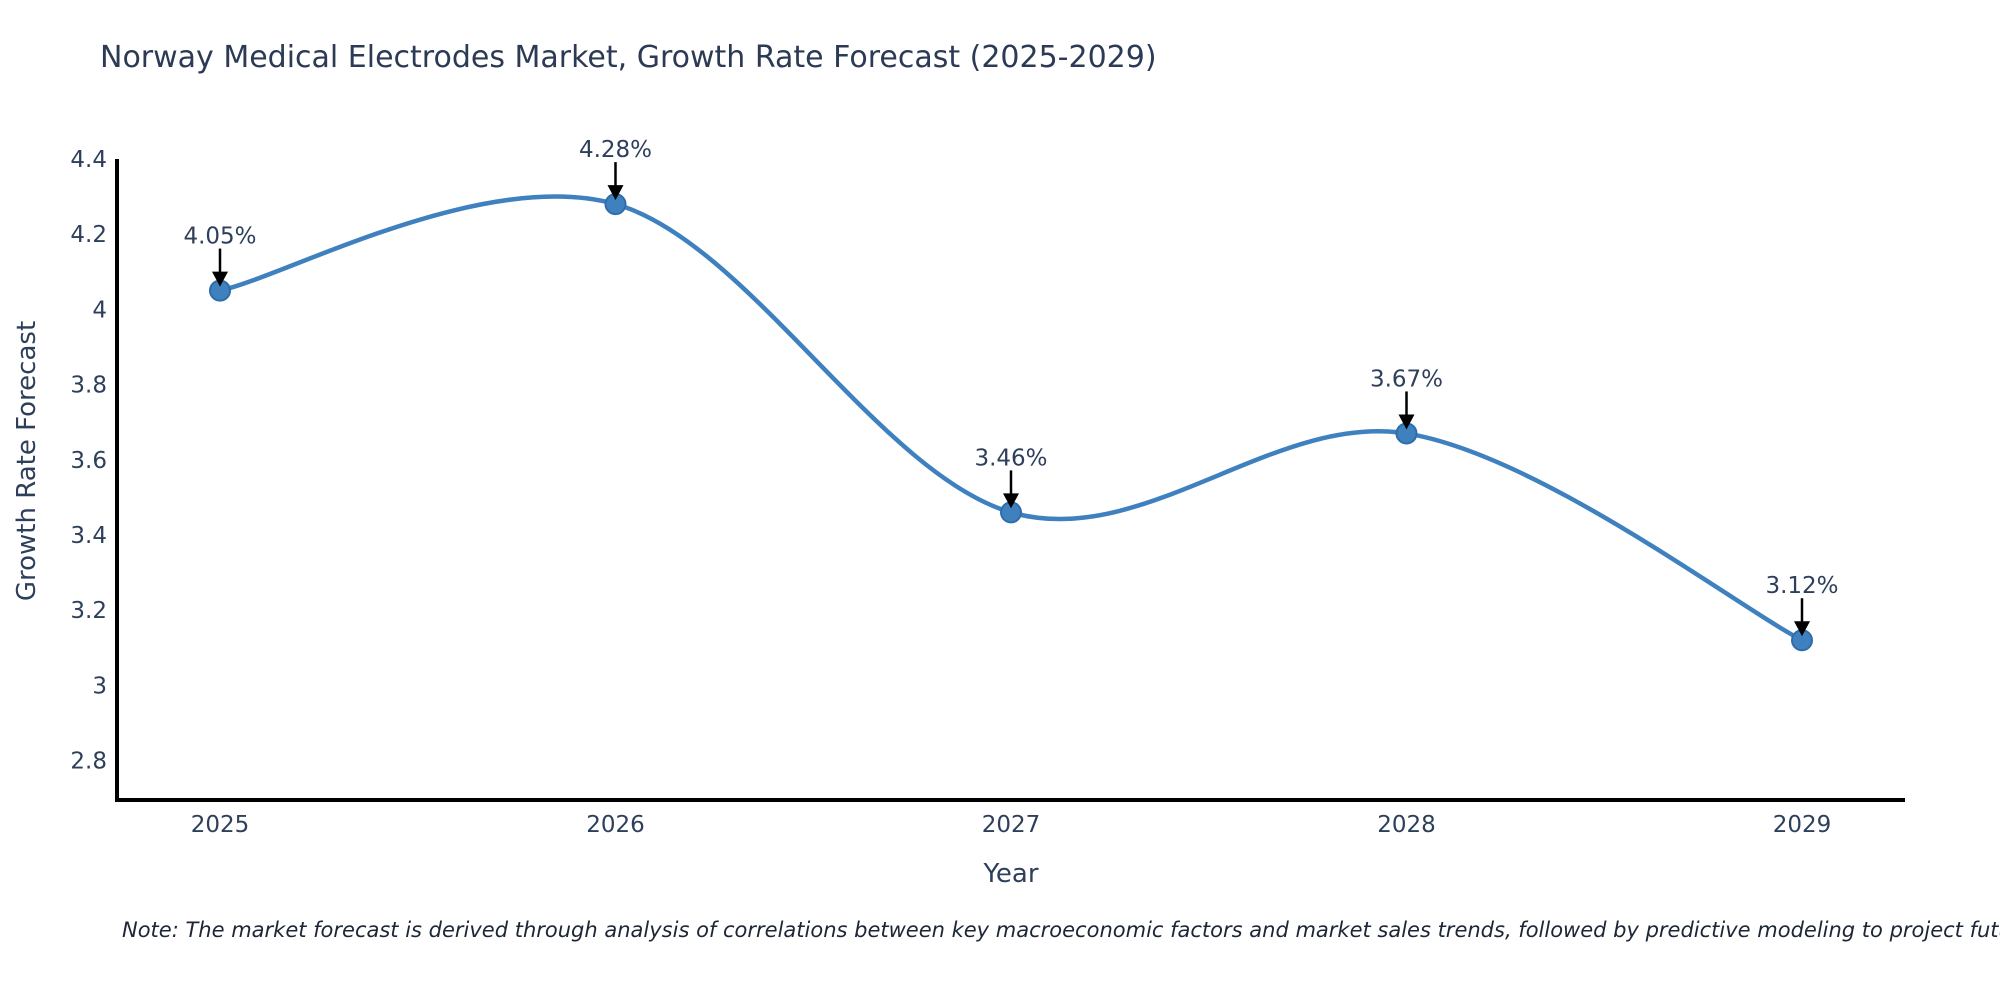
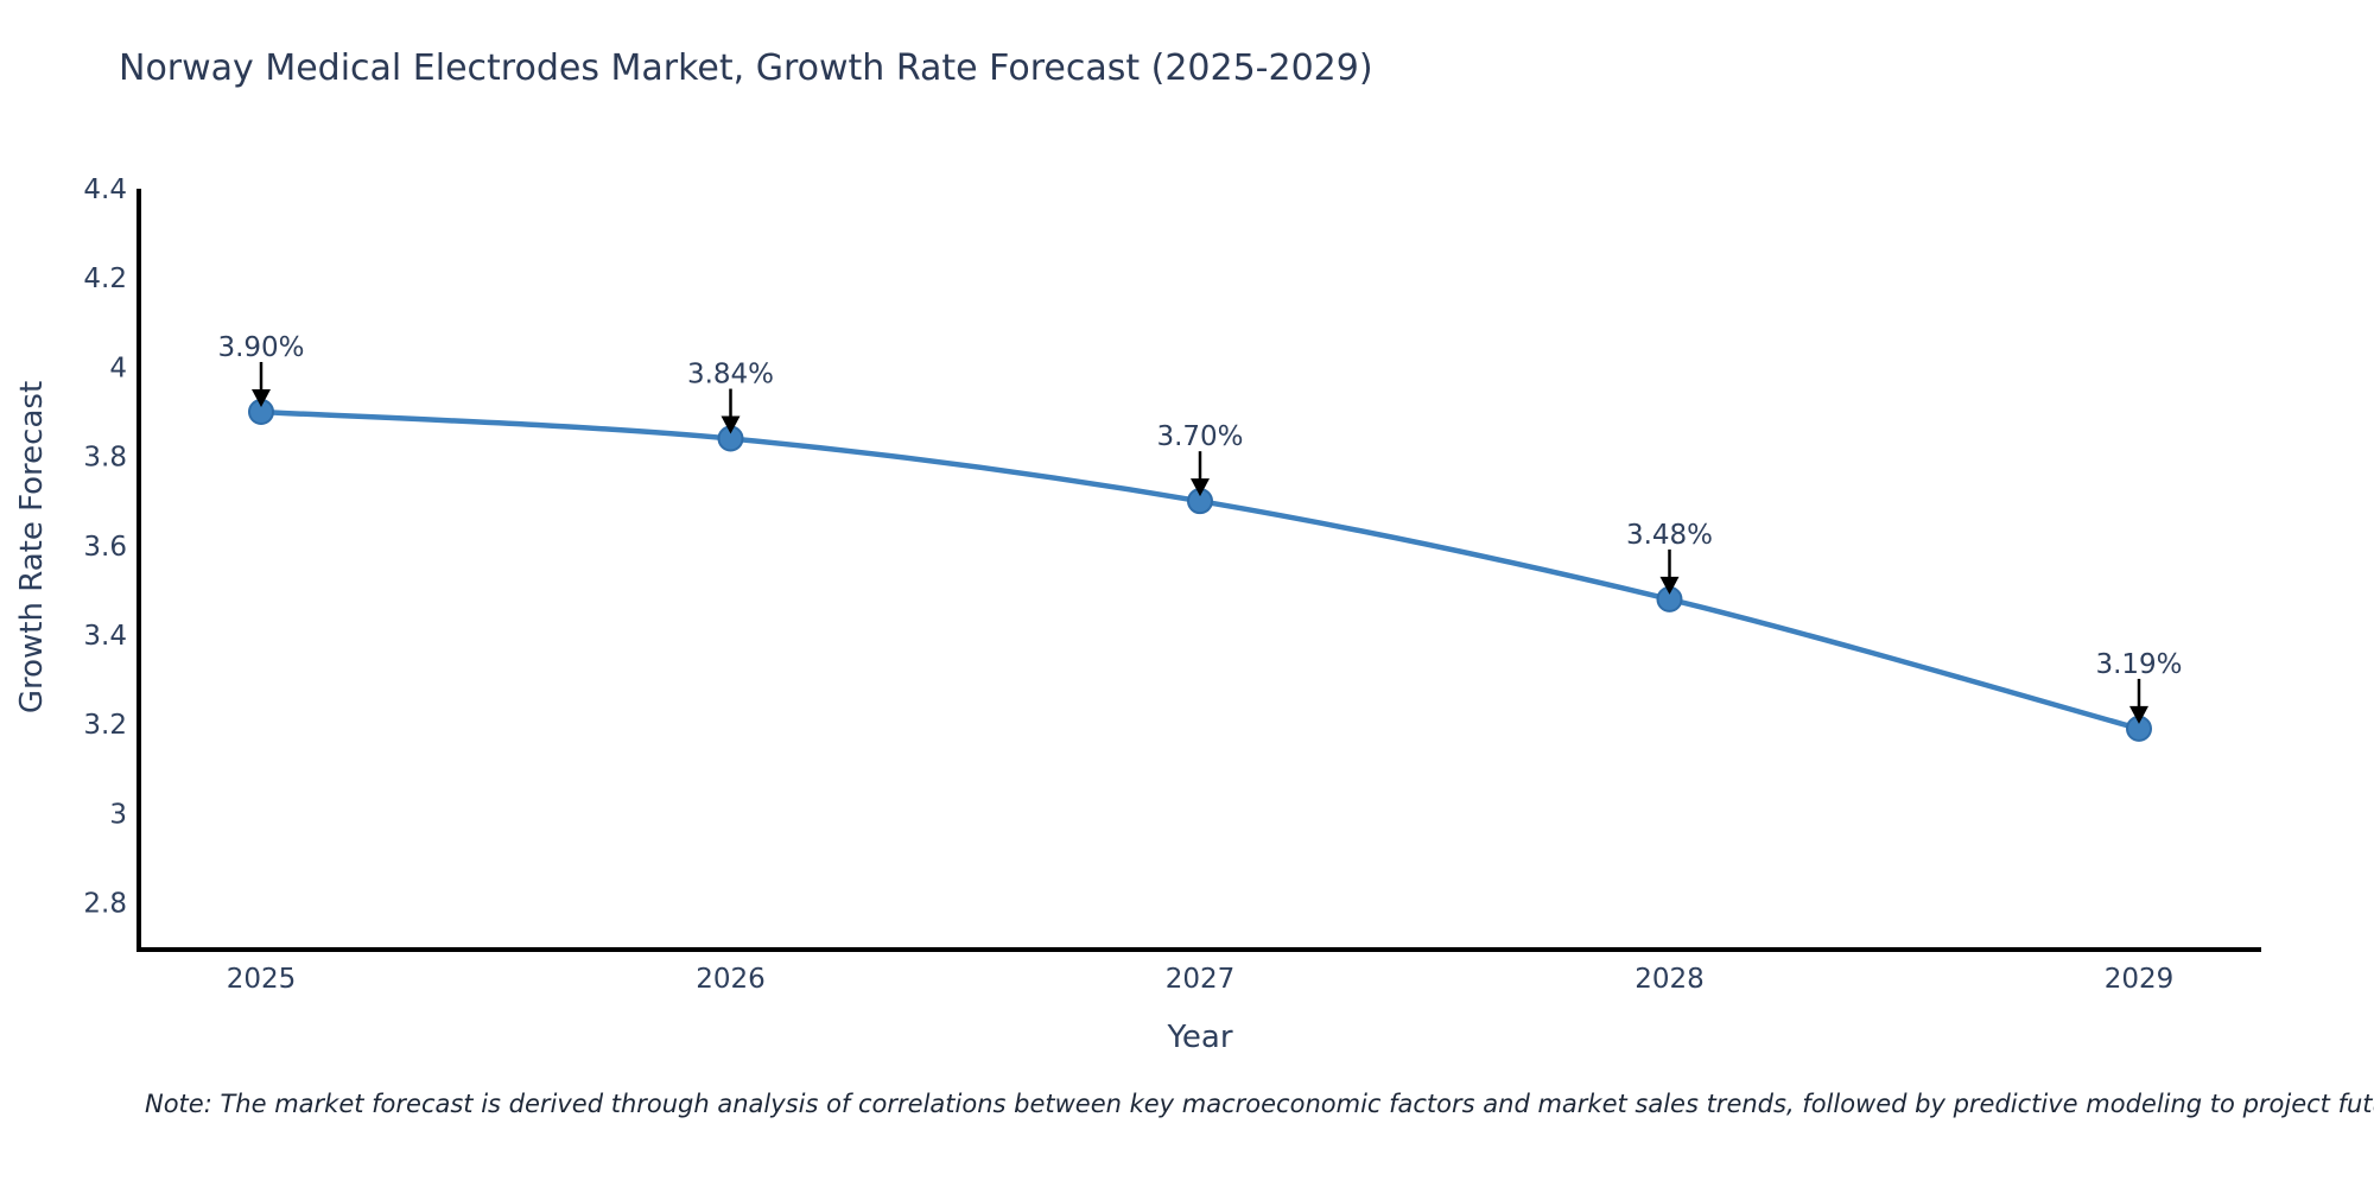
2025: 4.05% -> 3.90%
2026: 4.28% -> 3.84%
2027: 3.46% -> 3.70%
2028: 3.67% -> 3.48%
2029: 3.12% -> 3.19%
